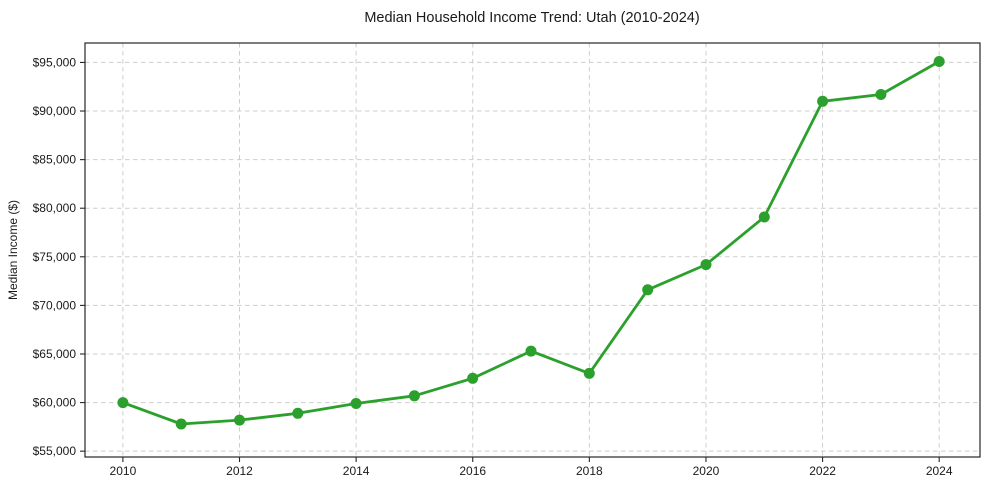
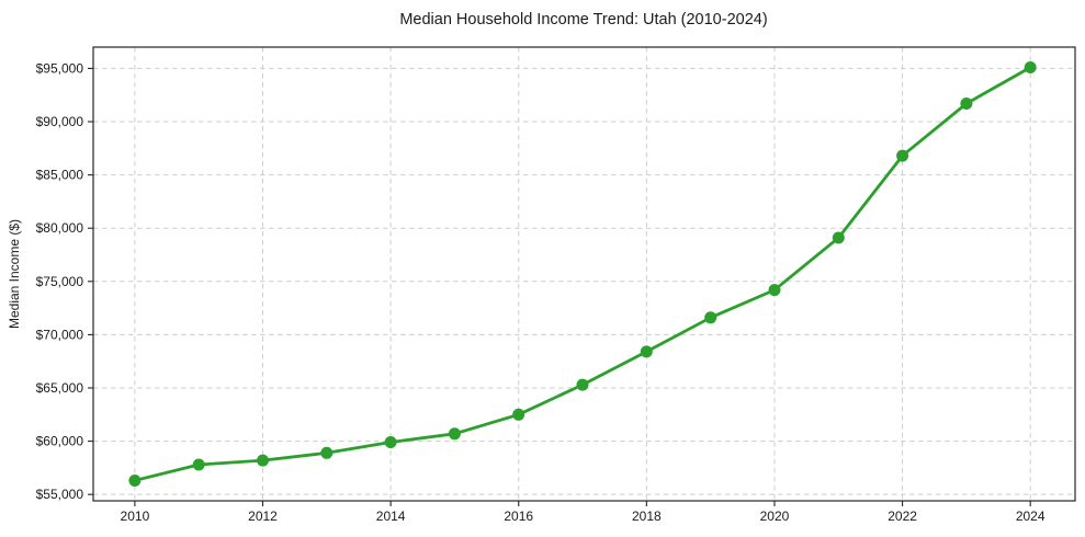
2010: $60000 -> $56000
2018: $63000 -> $68000
2022: $91000 -> $87000
